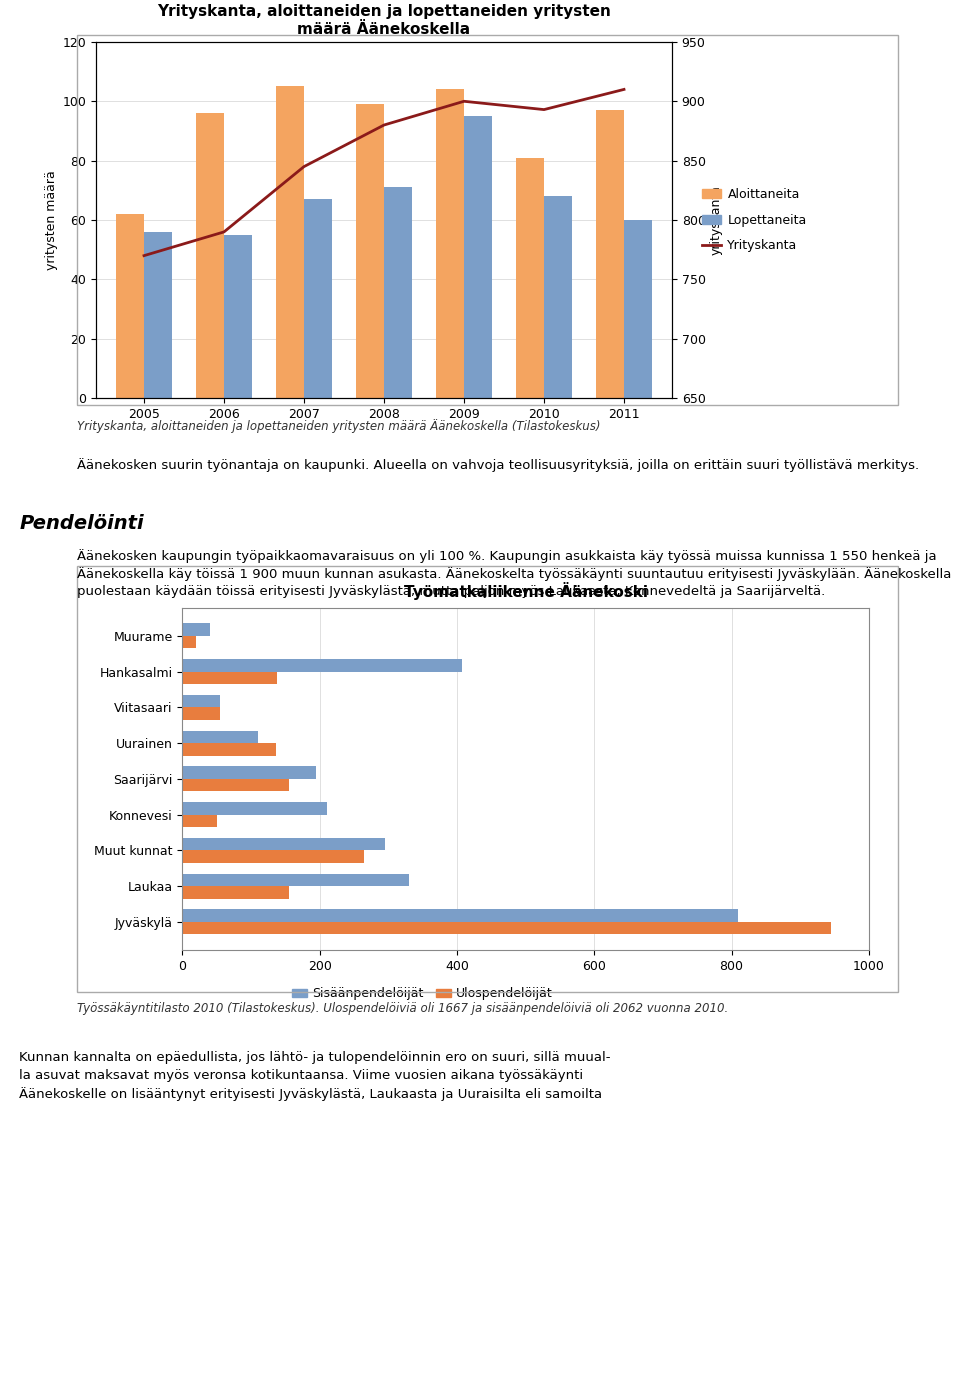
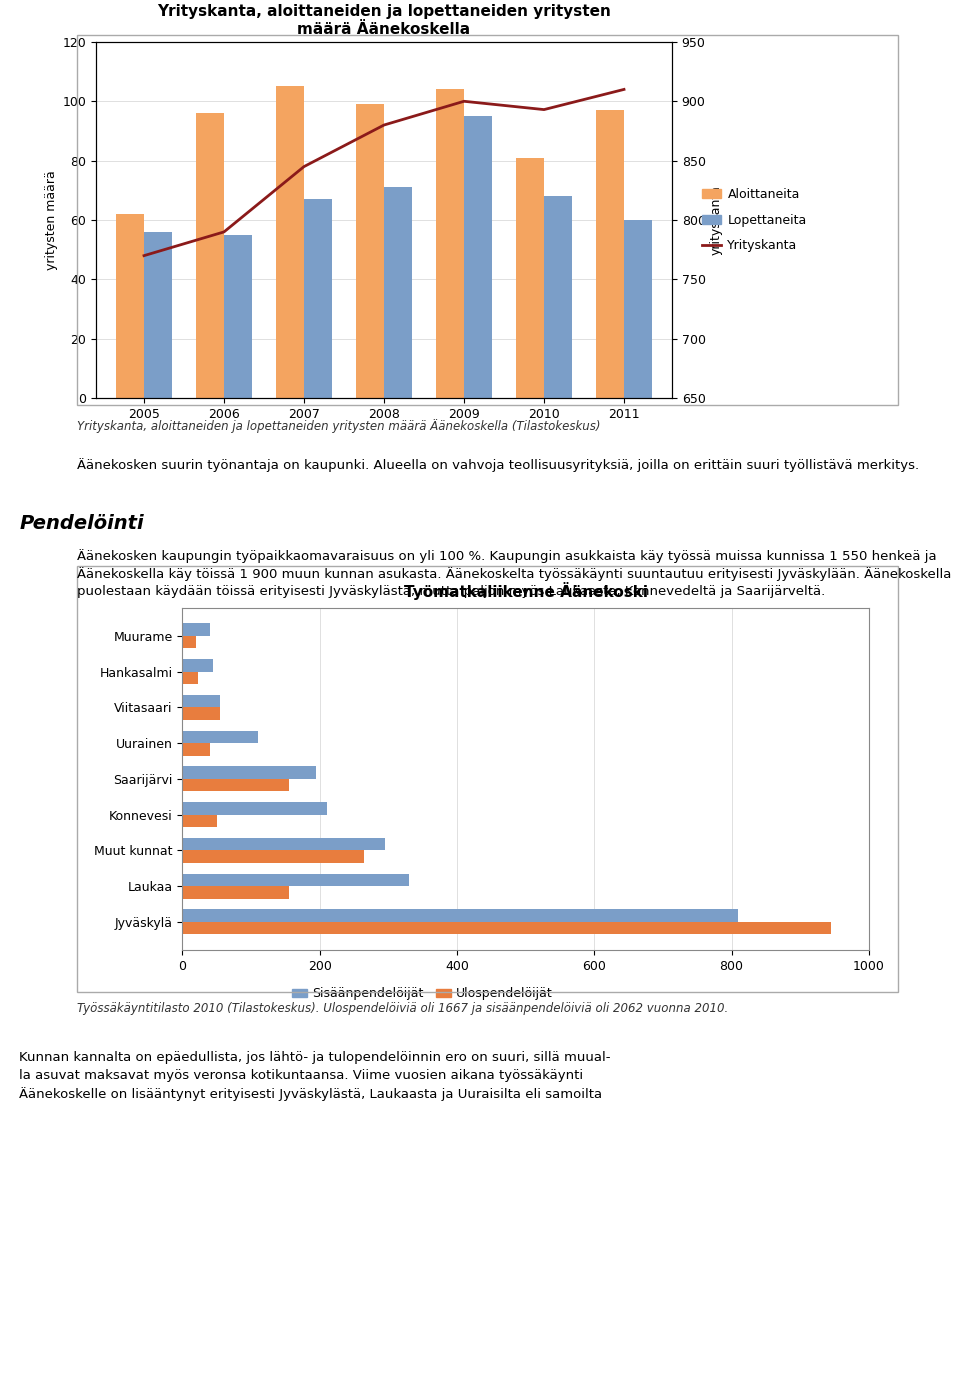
Sisäänpendelöijät/Hankasalmi: 408 -> 45
Ulospendelöijät/Hankasalmi: 138 -> 22
Ulospendelöijät/Uurainen: 136 -> 40
